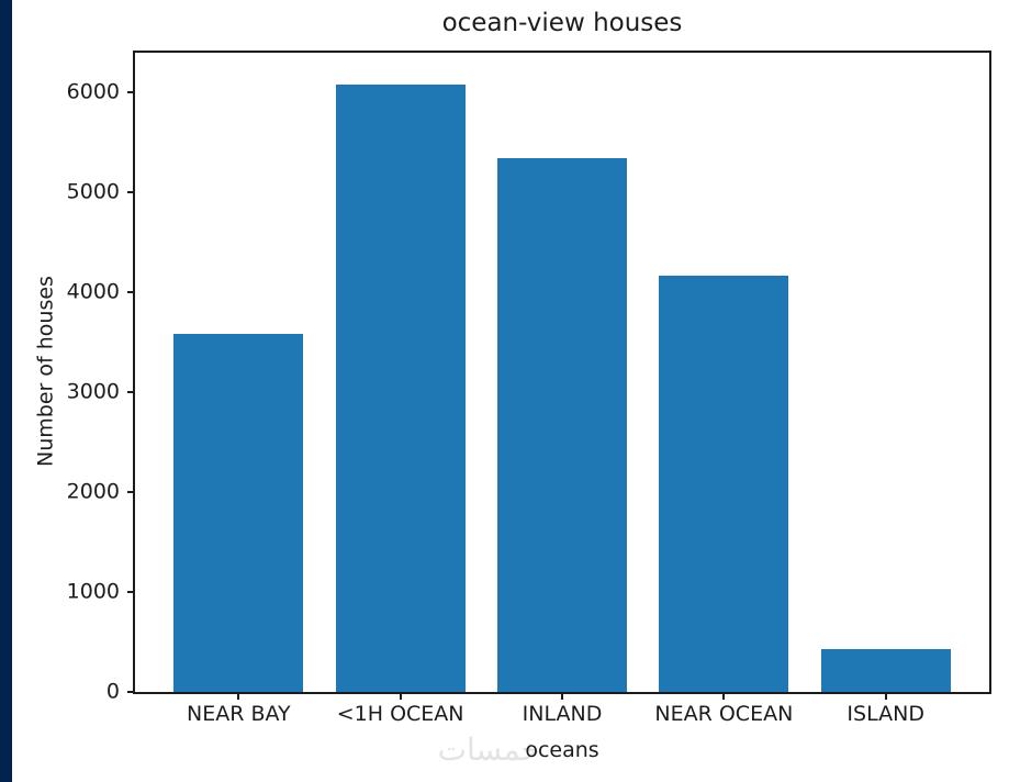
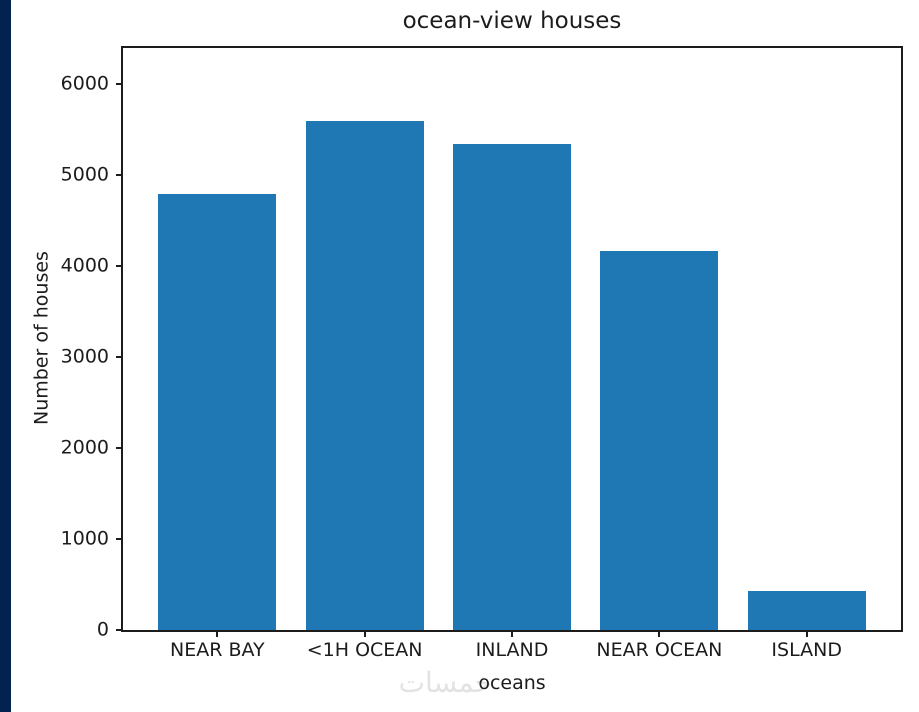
NEAR BAY: 3600 -> 4800
<1H OCEAN: 6100 -> 5600
